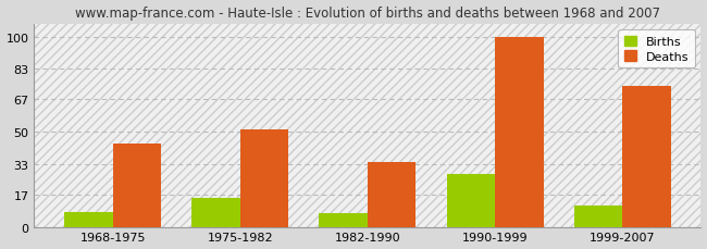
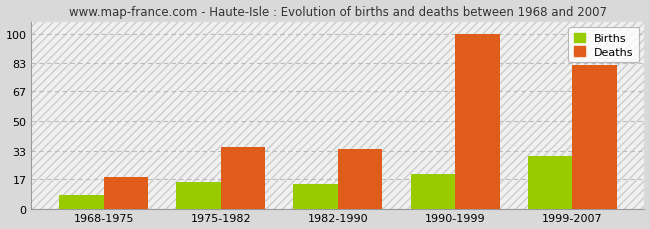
Deaths/1968-1975: 44 -> 18
Deaths/1975-1982: 51 -> 35
Births/1982-1990: 7 -> 14
Births/1990-1999: 28 -> 20
Births/1999-2007: 11 -> 30
Deaths/1999-2007: 74 -> 82
